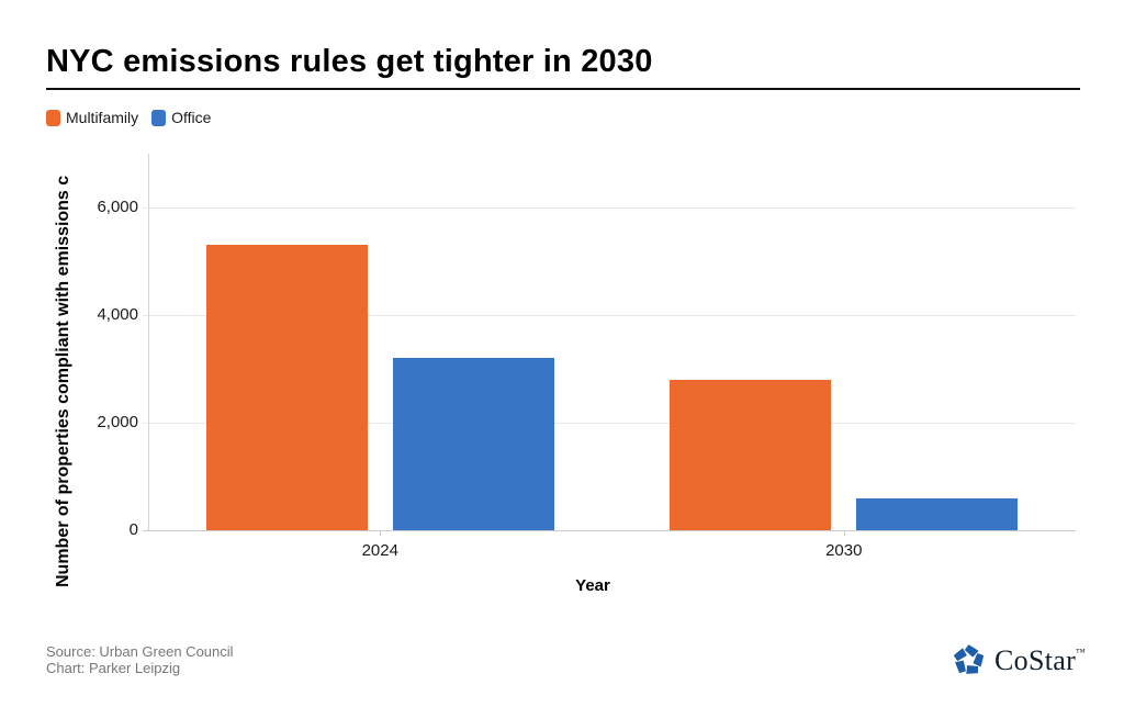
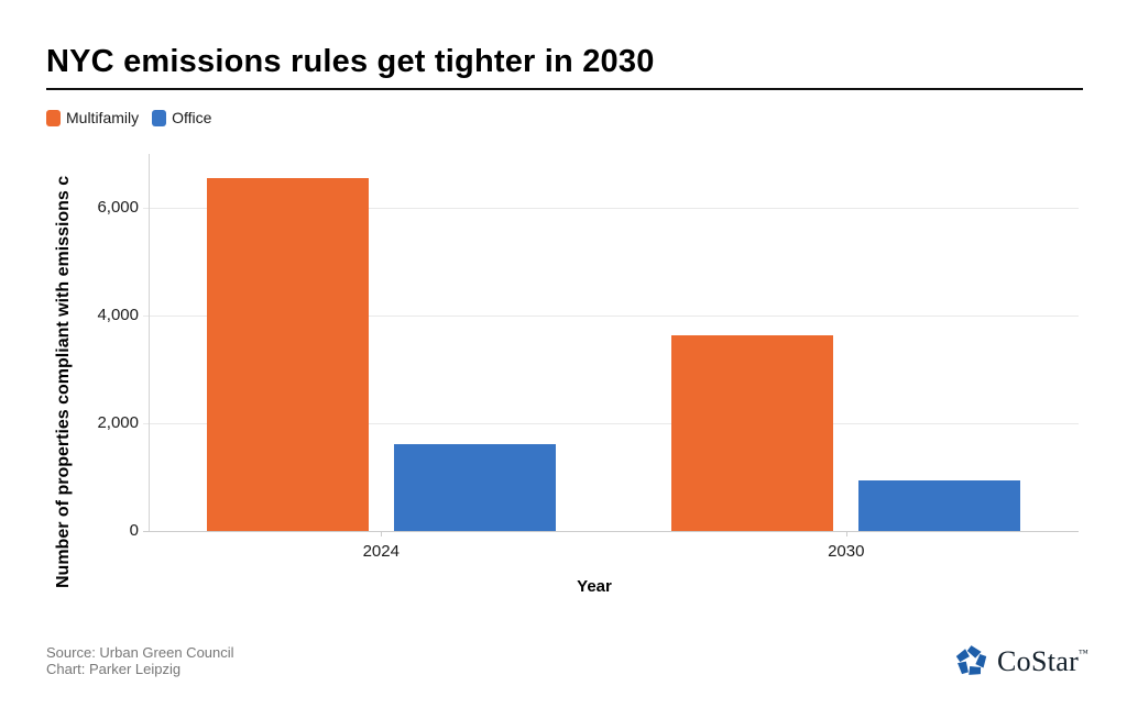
Multifamily/2024: 5300 -> 6600
Office/2024: 3200 -> 1600
Multifamily/2030: 2800 -> 3600
Office/2030: 600 -> 900
